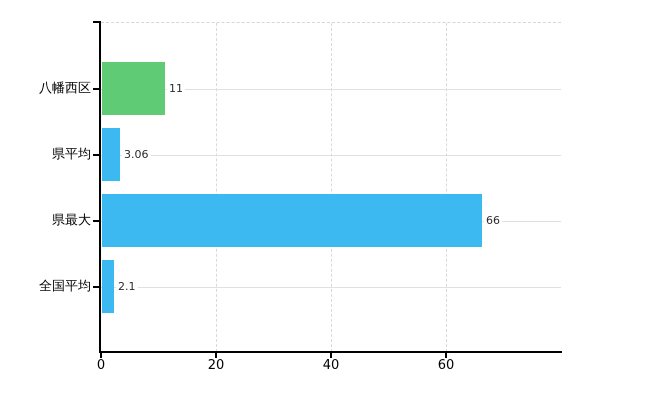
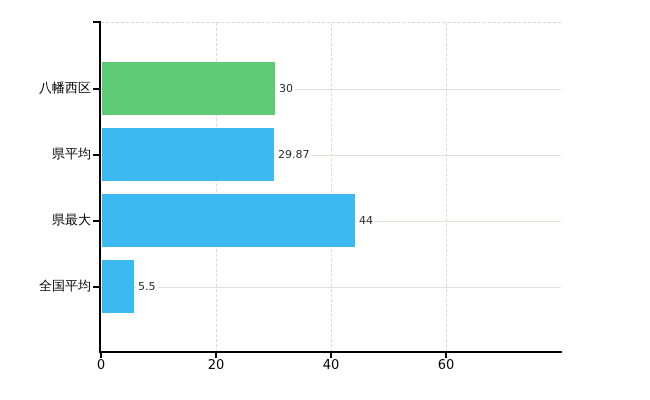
八幡西区: 11 -> 30
県平均: 3.06 -> 29.87
県最大: 66 -> 44
全国平均: 2.1 -> 5.5
